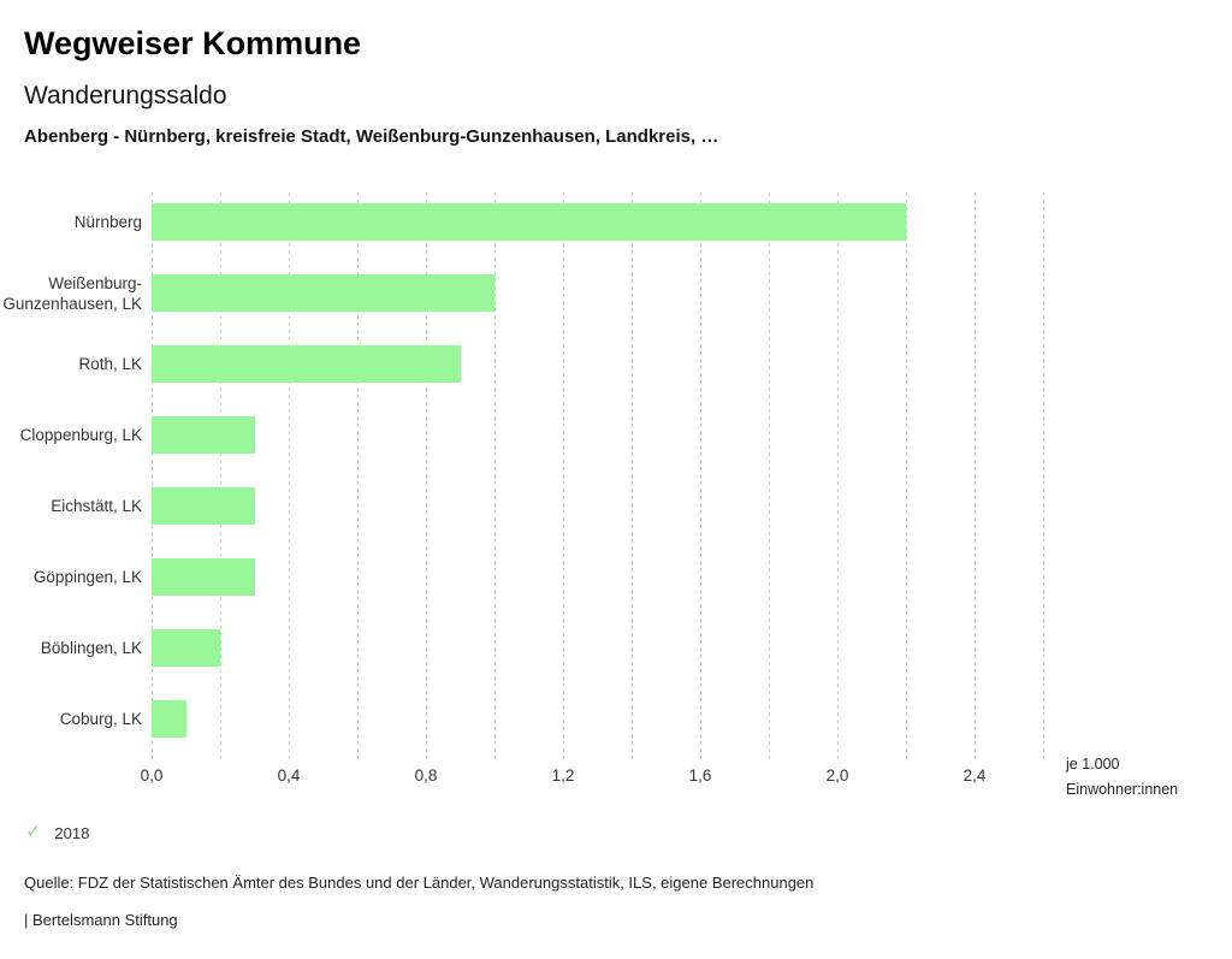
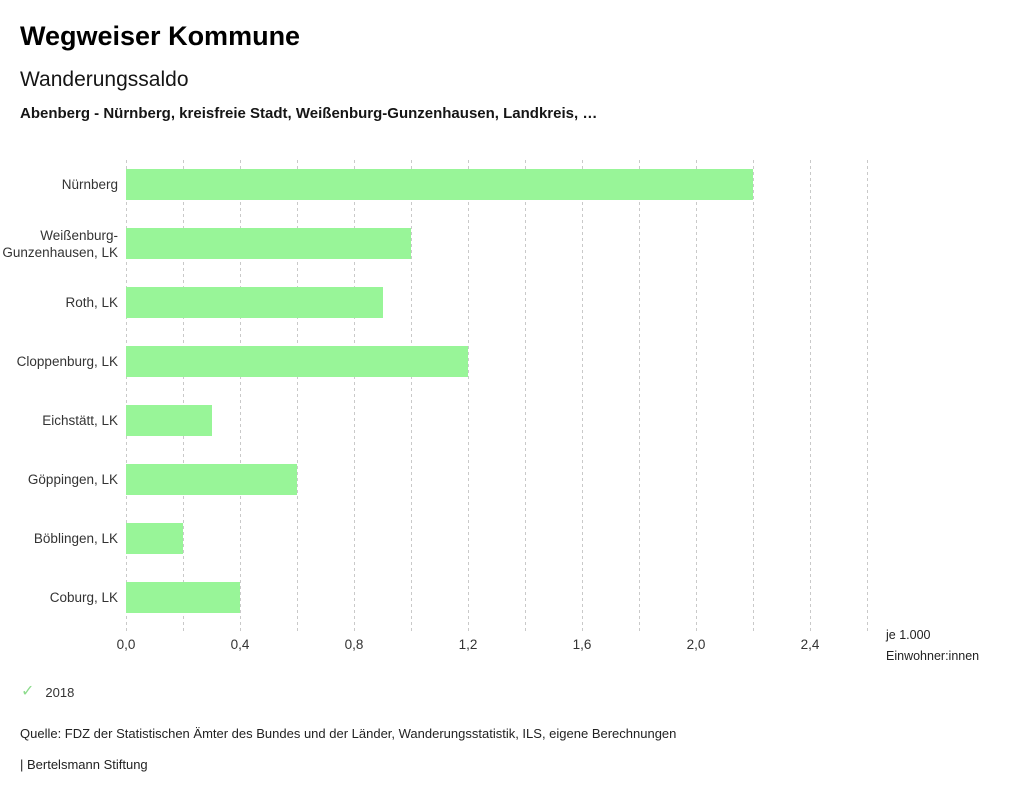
Cloppenburg, LK: 0,3 -> 1,2
Göppingen, LK: 0,3 -> 0,6
Coburg, LK: 0,1 -> 0,4
